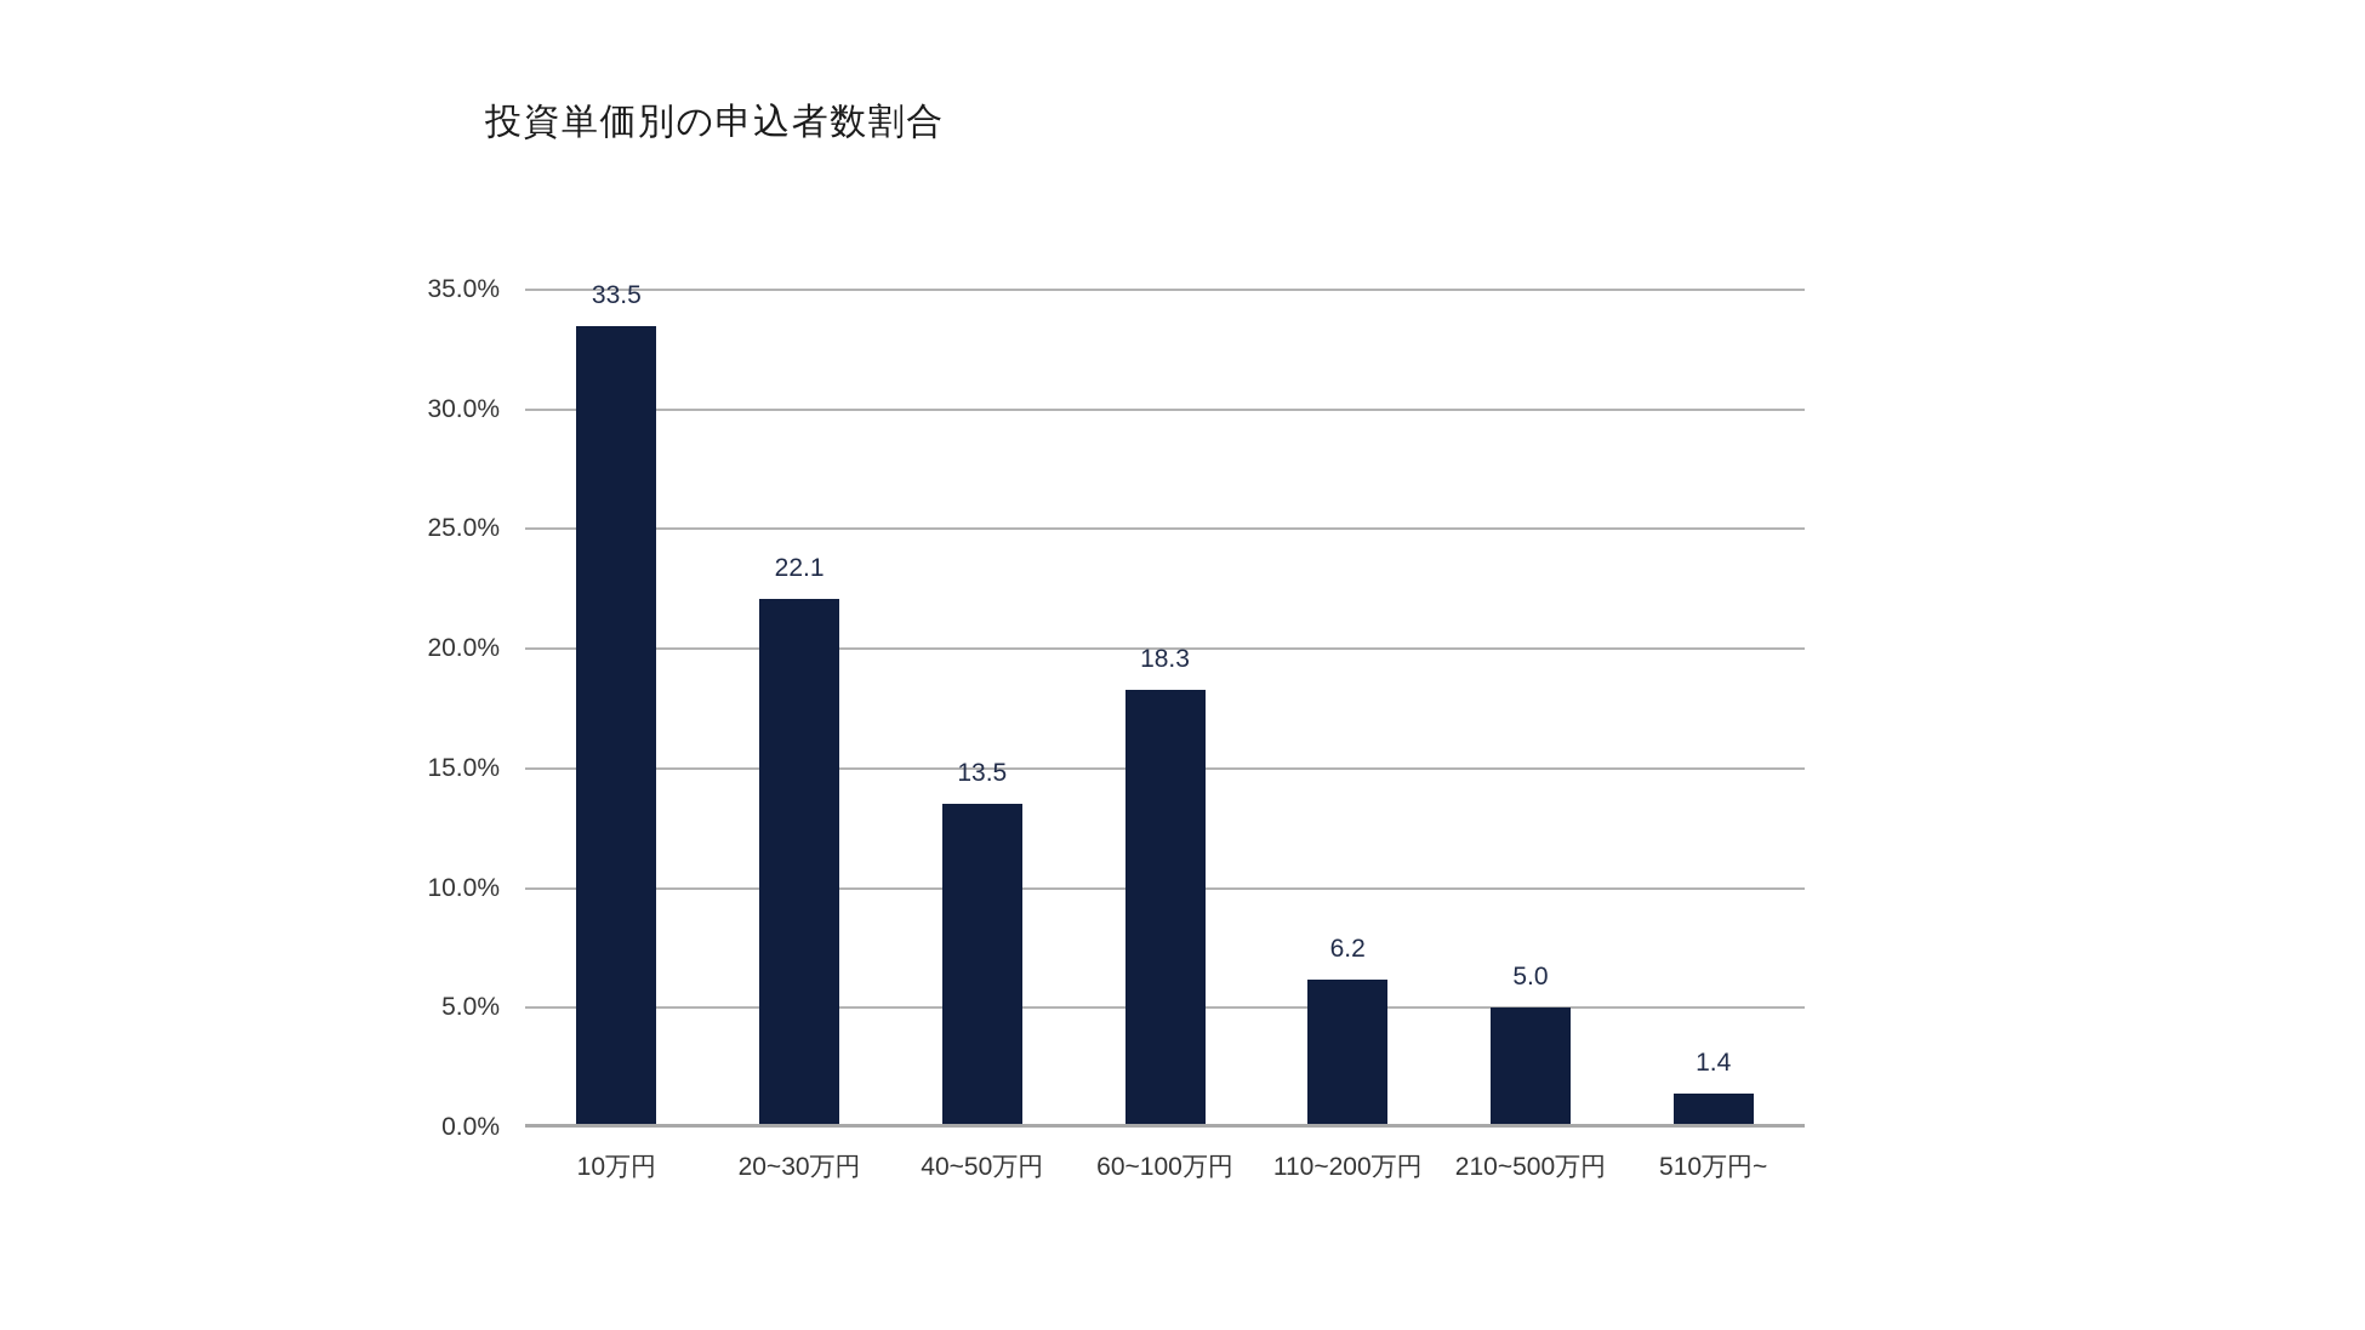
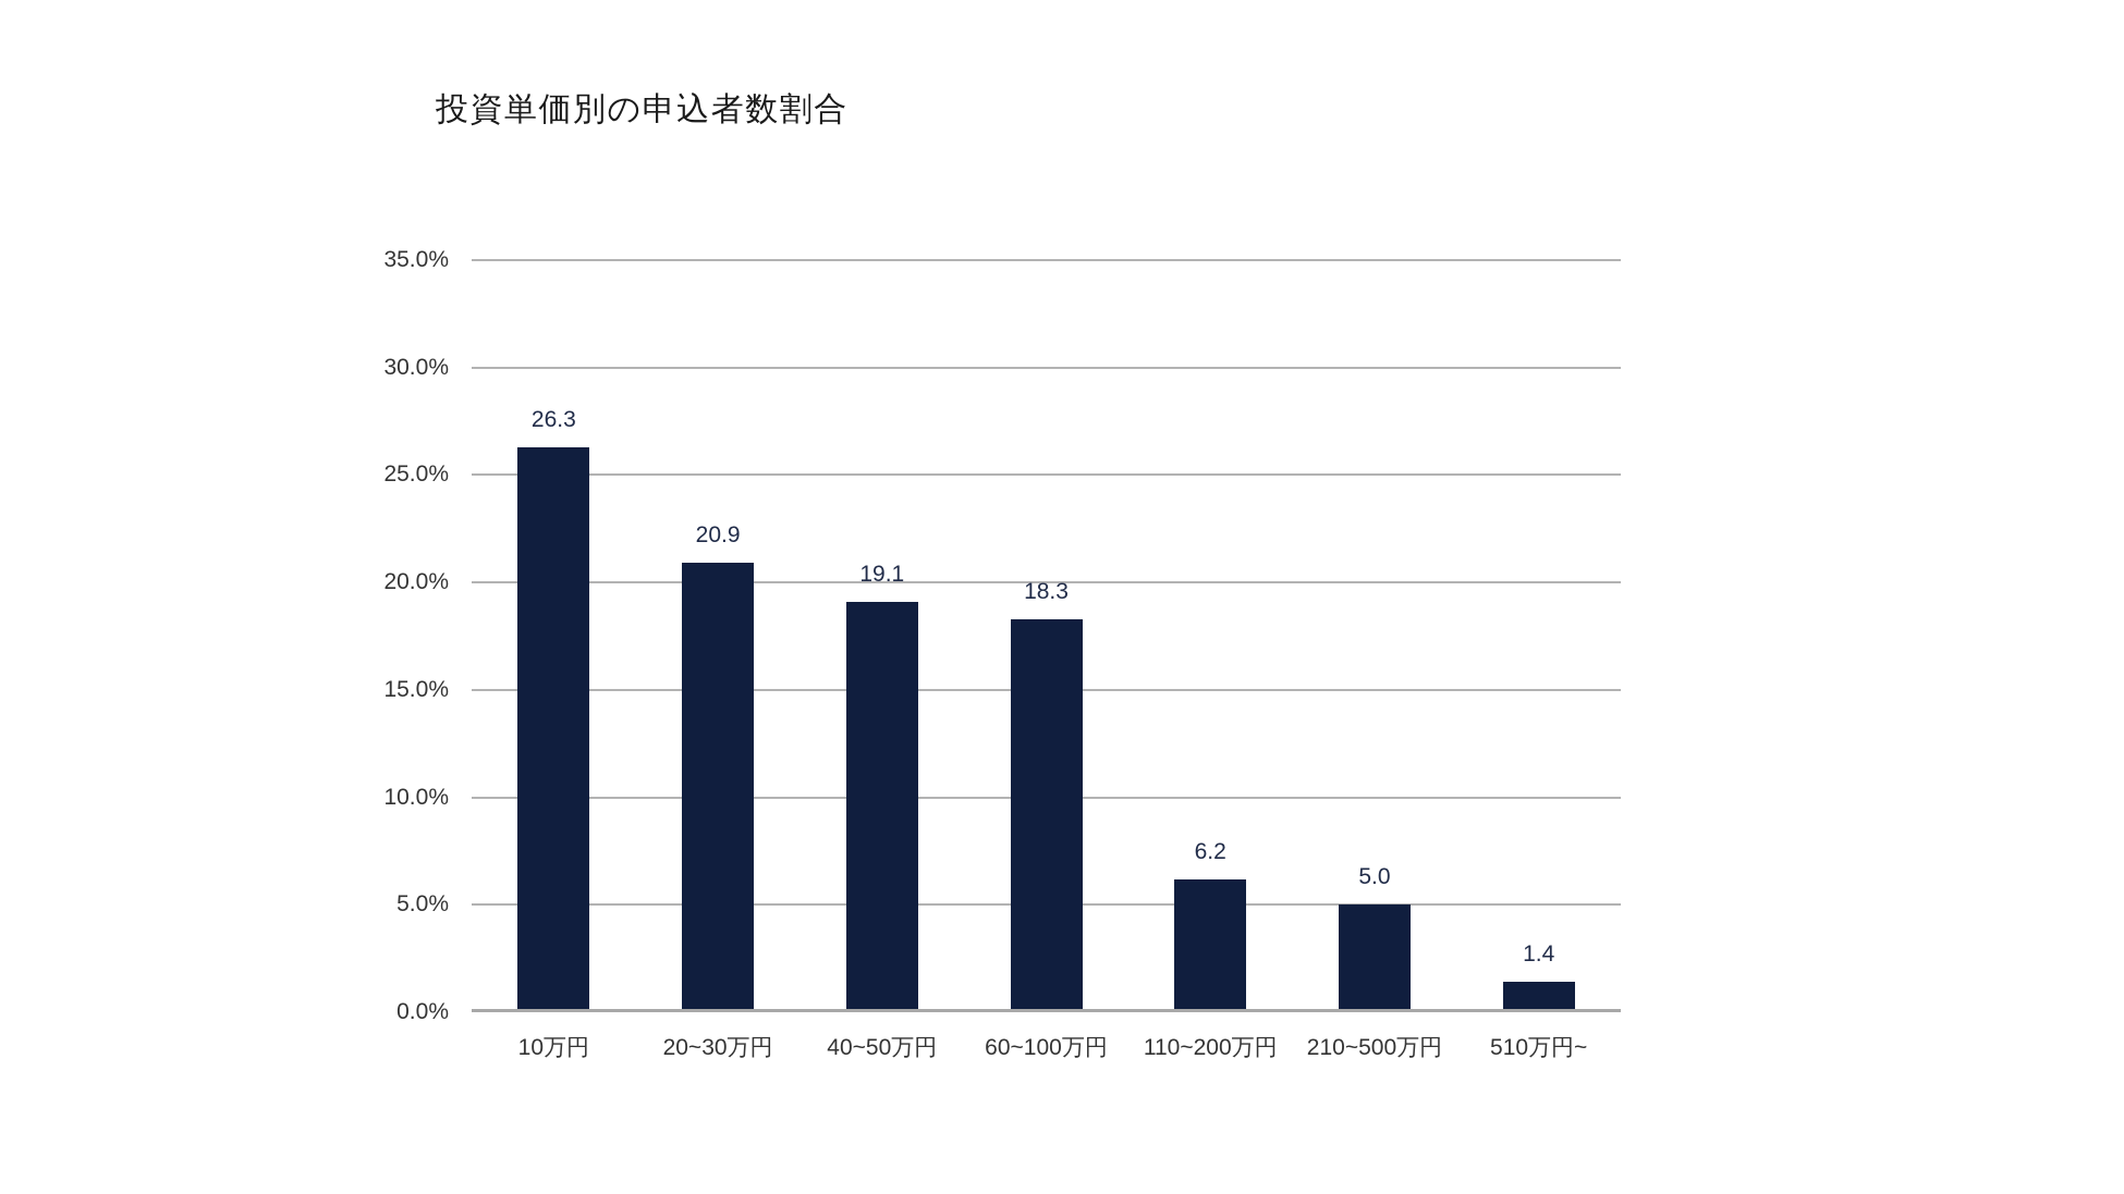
10万円: 33.5 -> 26.3
20~30万円: 22.1 -> 20.9
40~50万円: 13.5 -> 19.1
